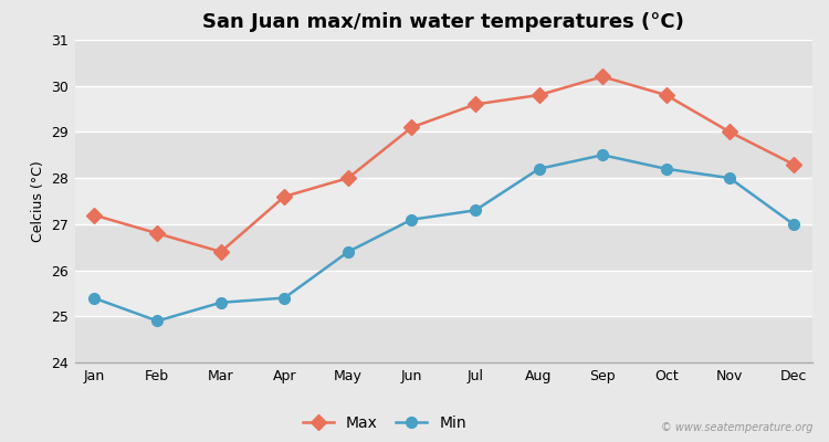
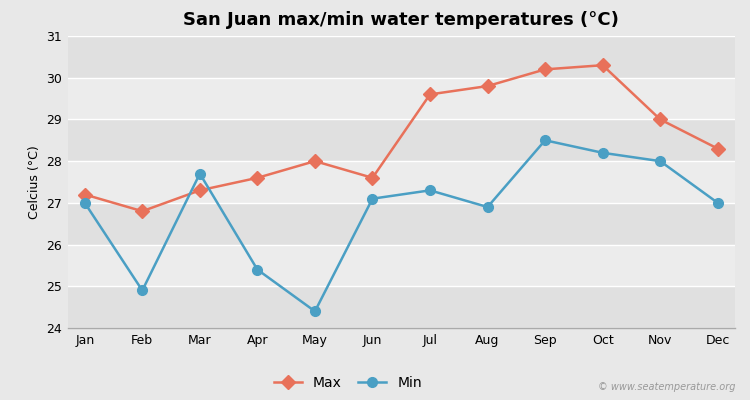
Min/Jan: 25.4 -> 27.0
Max/Mar: 26.4 -> 27.3
Min/Mar: 25.3 -> 27.7
Min/May: 26.4 -> 24.4
Max/Jun: 29.1 -> 27.6
Min/Aug: 28.2 -> 26.9
Max/Oct: 29.8 -> 30.3
